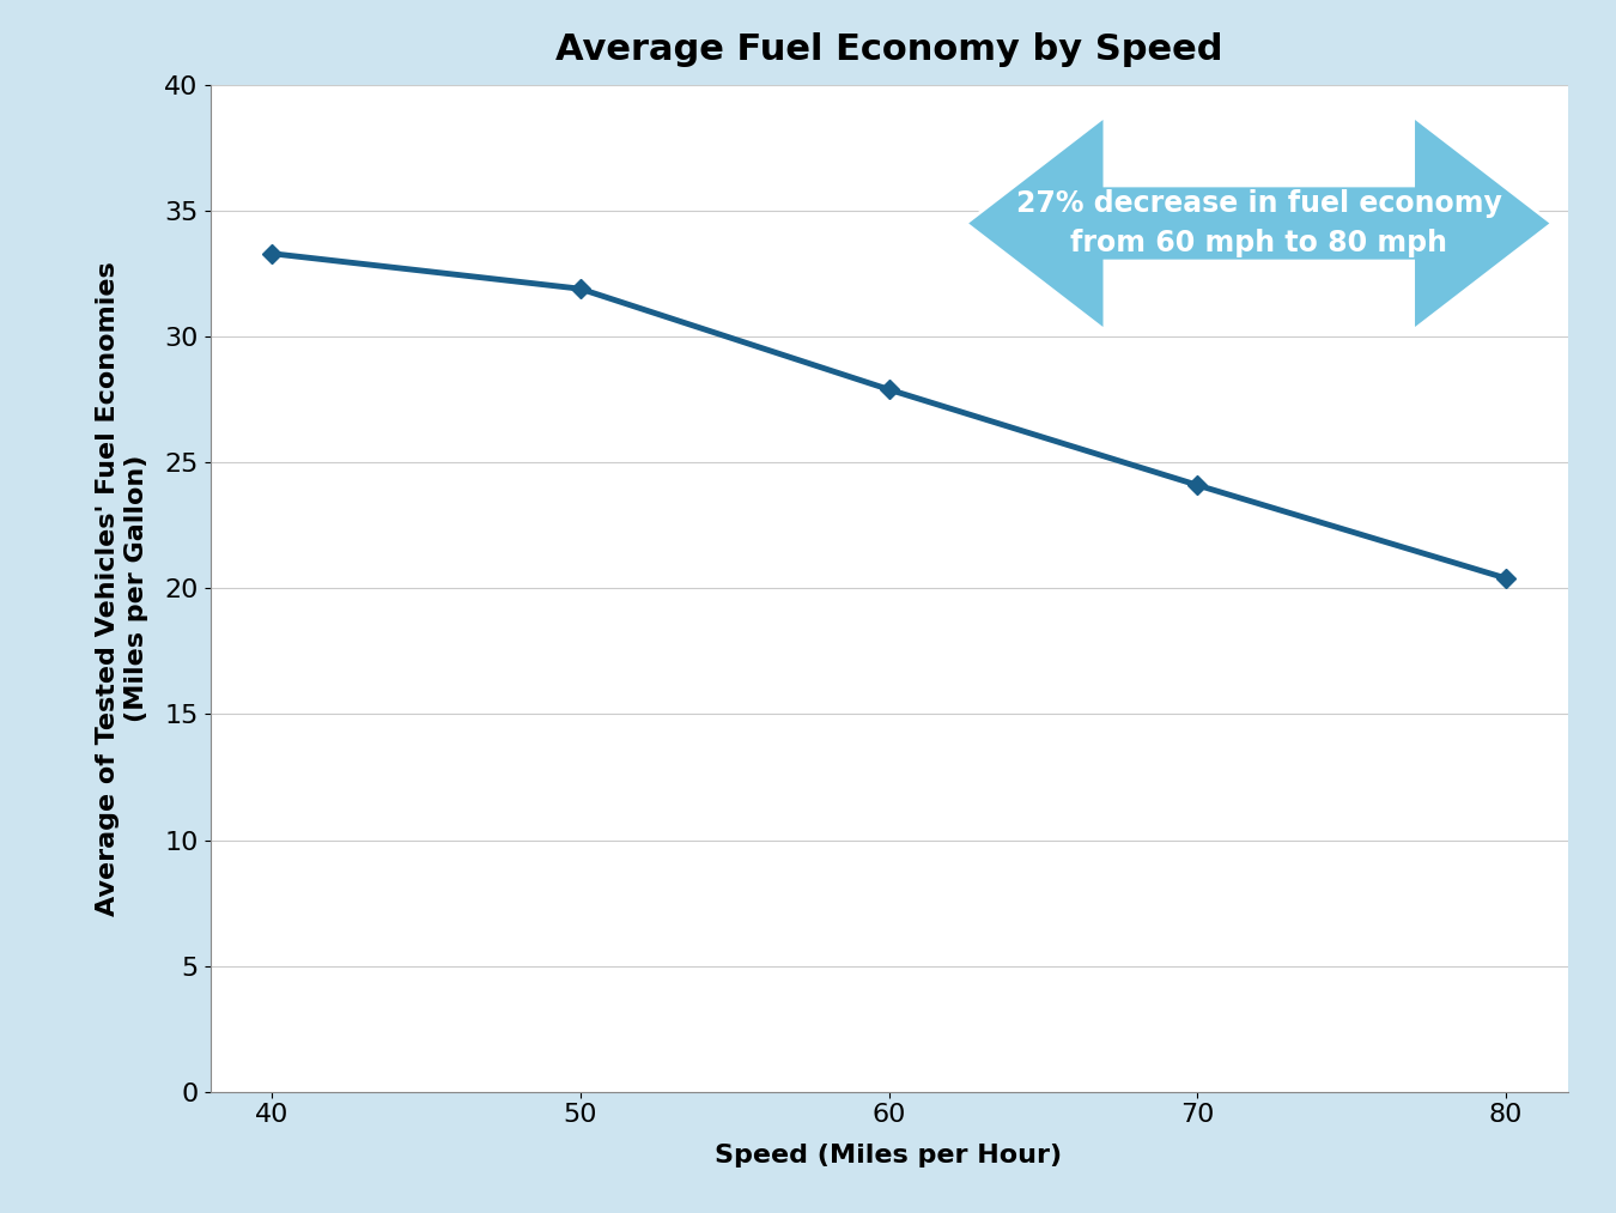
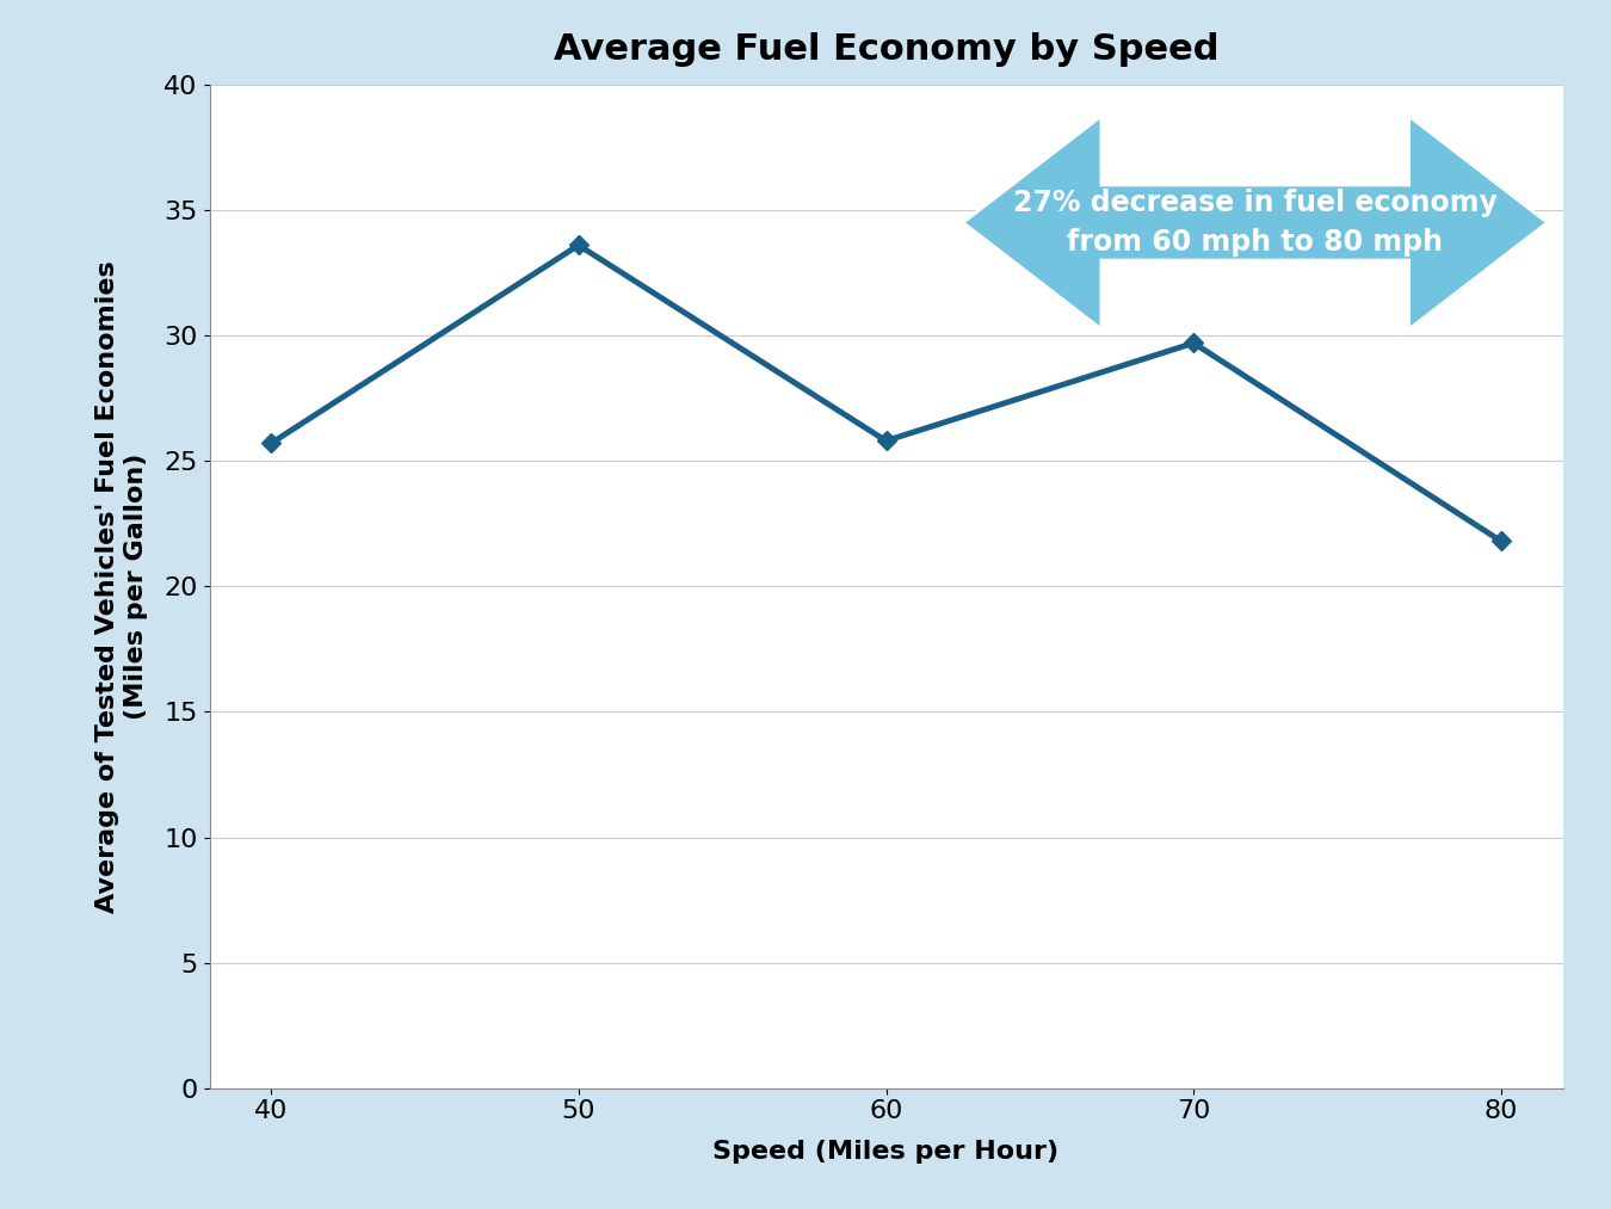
40: 33.3 -> 25.7
50: 31.9 -> 33.6
60: 27.9 -> 25.8
70: 24.1 -> 29.7
80: 20.4 -> 21.8
